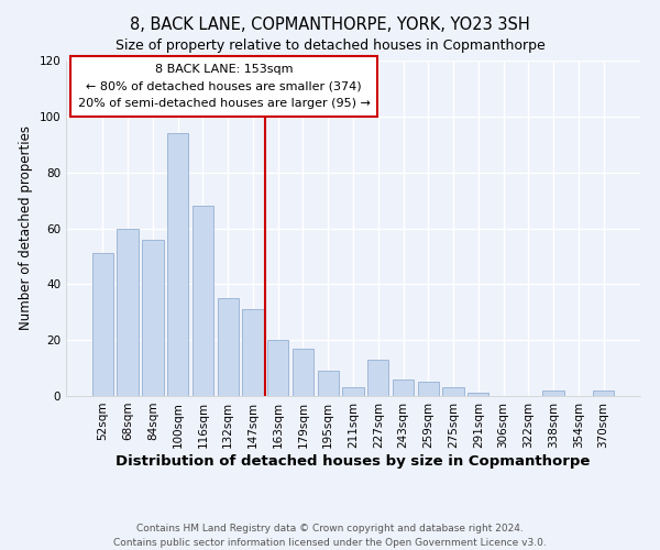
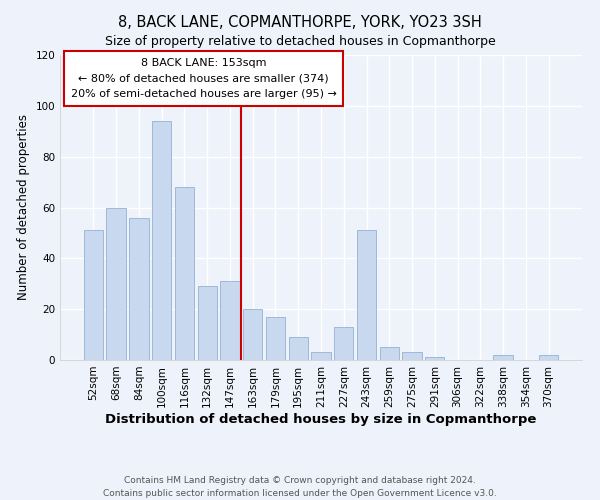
132sqm: 35 -> 29
243sqm: 6 -> 51
